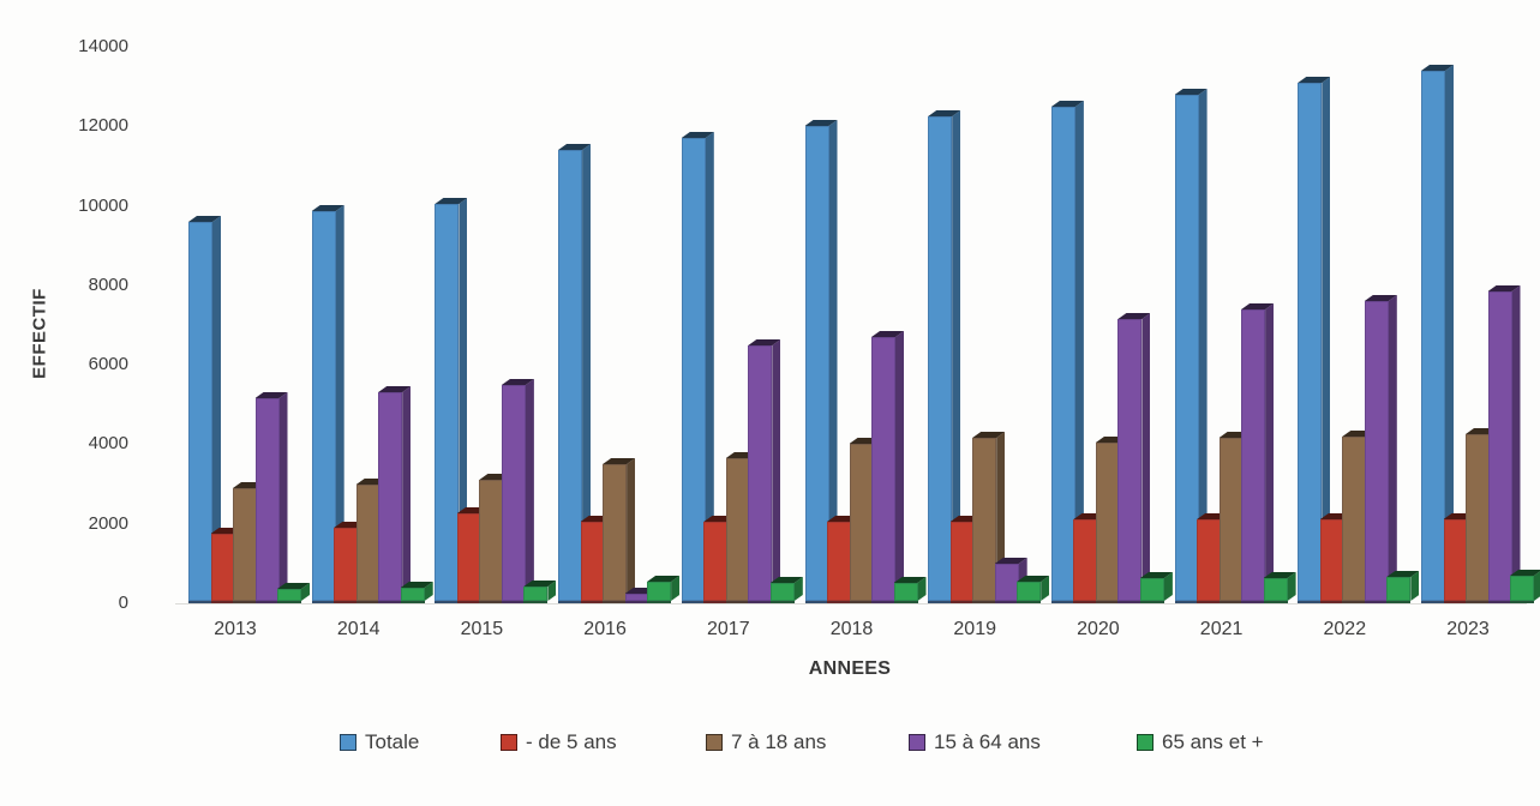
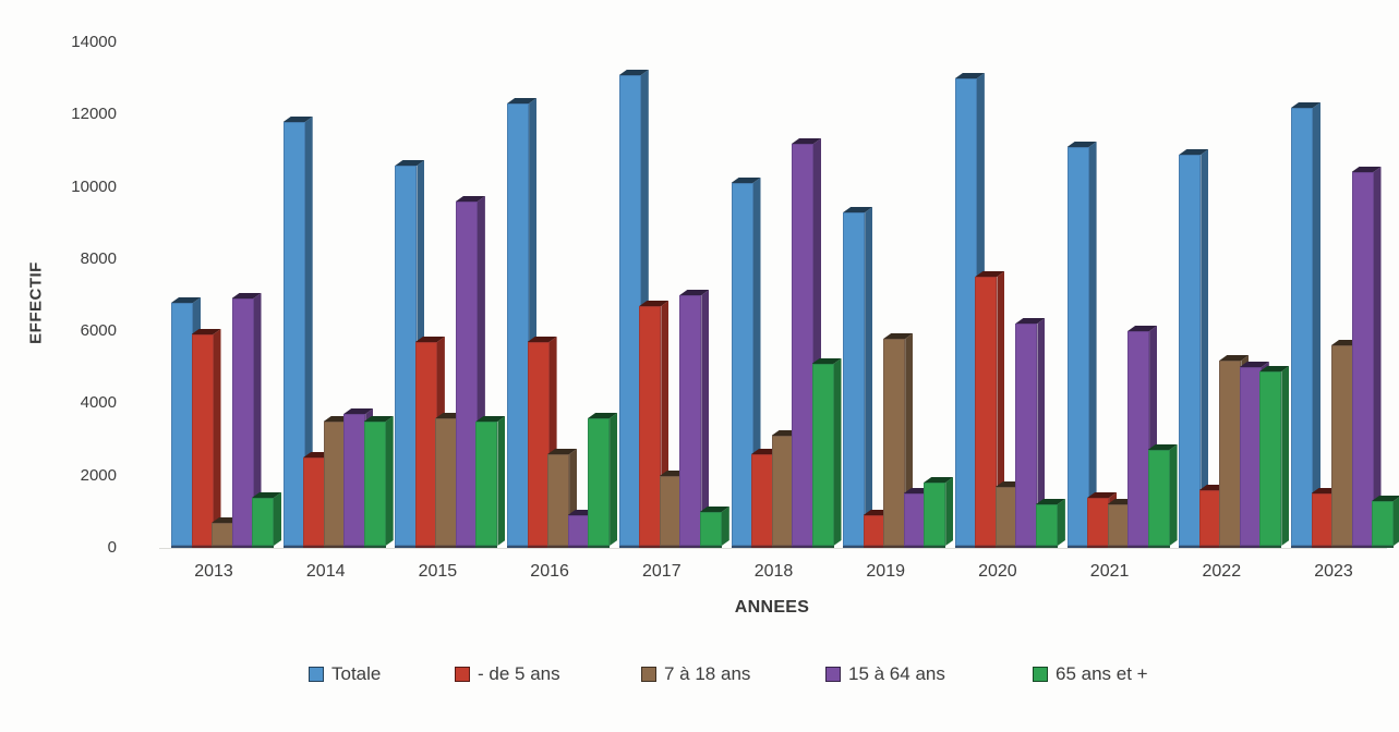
Totale/2013: 9600 -> 6800
- de 5 ans/2013: 1800 -> 5900
7 à 18 ans/2013: 2900 -> 700
15 à 64 ans/2013: 5200 -> 6900
65 ans et +/2013: 400 -> 1400
Totale/2014: 9800 -> 11800
- de 5 ans/2014: 1900 -> 2500
7 à 18 ans/2014: 3000 -> 3500
15 à 64 ans/2014: 5300 -> 3700
65 ans et +/2014: 400 -> 3500
Totale/2015: 10000 -> 10600
- de 5 ans/2015: 2200 -> 5700
7 à 18 ans/2015: 3100 -> 3600
15 à 64 ans/2015: 5500 -> 9600
65 ans et +/2015: 400 -> 3500
Totale/2016: 11400 -> 12300
- de 5 ans/2016: 2000 -> 5700
7 à 18 ans/2016: 3500 -> 2600
15 à 64 ans/2016: 200 -> 900
65 ans et +/2016: 600 -> 3600
Totale/2017: 11700 -> 13100
- de 5 ans/2017: 2000 -> 6700
7 à 18 ans/2017: 3600 -> 2000
15 à 64 ans/2017: 6500 -> 7000
65 ans et +/2017: 500 -> 1000
Totale/2018: 12000 -> 10100
- de 5 ans/2018: 2000 -> 2600
7 à 18 ans/2018: 4000 -> 3100
15 à 64 ans/2018: 6700 -> 11200
65 ans et +/2018: 500 -> 5100
Totale/2019: 12200 -> 9300
- de 5 ans/2019: 2000 -> 900
7 à 18 ans/2019: 4200 -> 5800
15 à 64 ans/2019: 1000 -> 1500
65 ans et +/2019: 600 -> 1800
Totale/2020: 12500 -> 13000
- de 5 ans/2020: 2100 -> 7500
7 à 18 ans/2020: 4000 -> 1700
15 à 64 ans/2020: 7200 -> 6200
65 ans et +/2020: 600 -> 1200
Totale/2021: 12800 -> 11100
- de 5 ans/2021: 2100 -> 1400
7 à 18 ans/2021: 4200 -> 1200
15 à 64 ans/2021: 7400 -> 6000
65 ans et +/2021: 600 -> 2700
Totale/2022: 13100 -> 10900
- de 5 ans/2022: 2100 -> 1600
7 à 18 ans/2022: 4200 -> 5200
15 à 64 ans/2022: 7600 -> 5000
65 ans et +/2022: 600 -> 4900
Totale/2023: 13400 -> 12200
- de 5 ans/2023: 2100 -> 1500
7 à 18 ans/2023: 4200 -> 5600
15 à 64 ans/2023: 7800 -> 10400
65 ans et +/2023: 700 -> 1300
